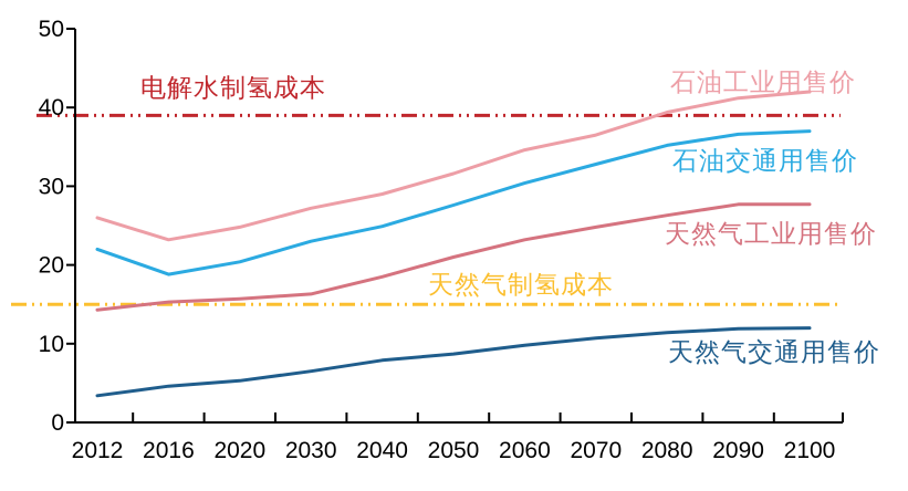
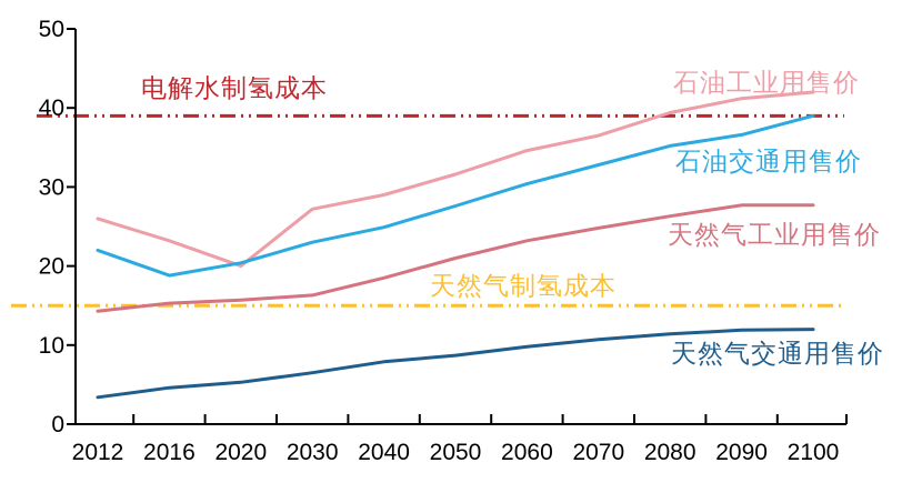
石油工业用售价/2020: 25 -> 20
石油交通用售价/2100: 37 -> 39
